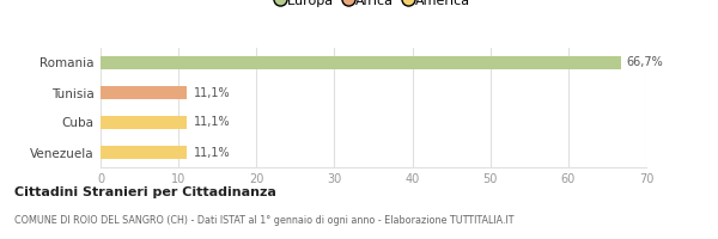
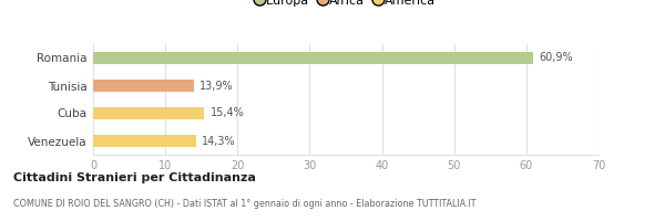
Romania: 66,7% -> 60,9%
Tunisia: 11,1% -> 13,9%
Cuba: 11,1% -> 15,4%
Venezuela: 11,1% -> 14,3%
